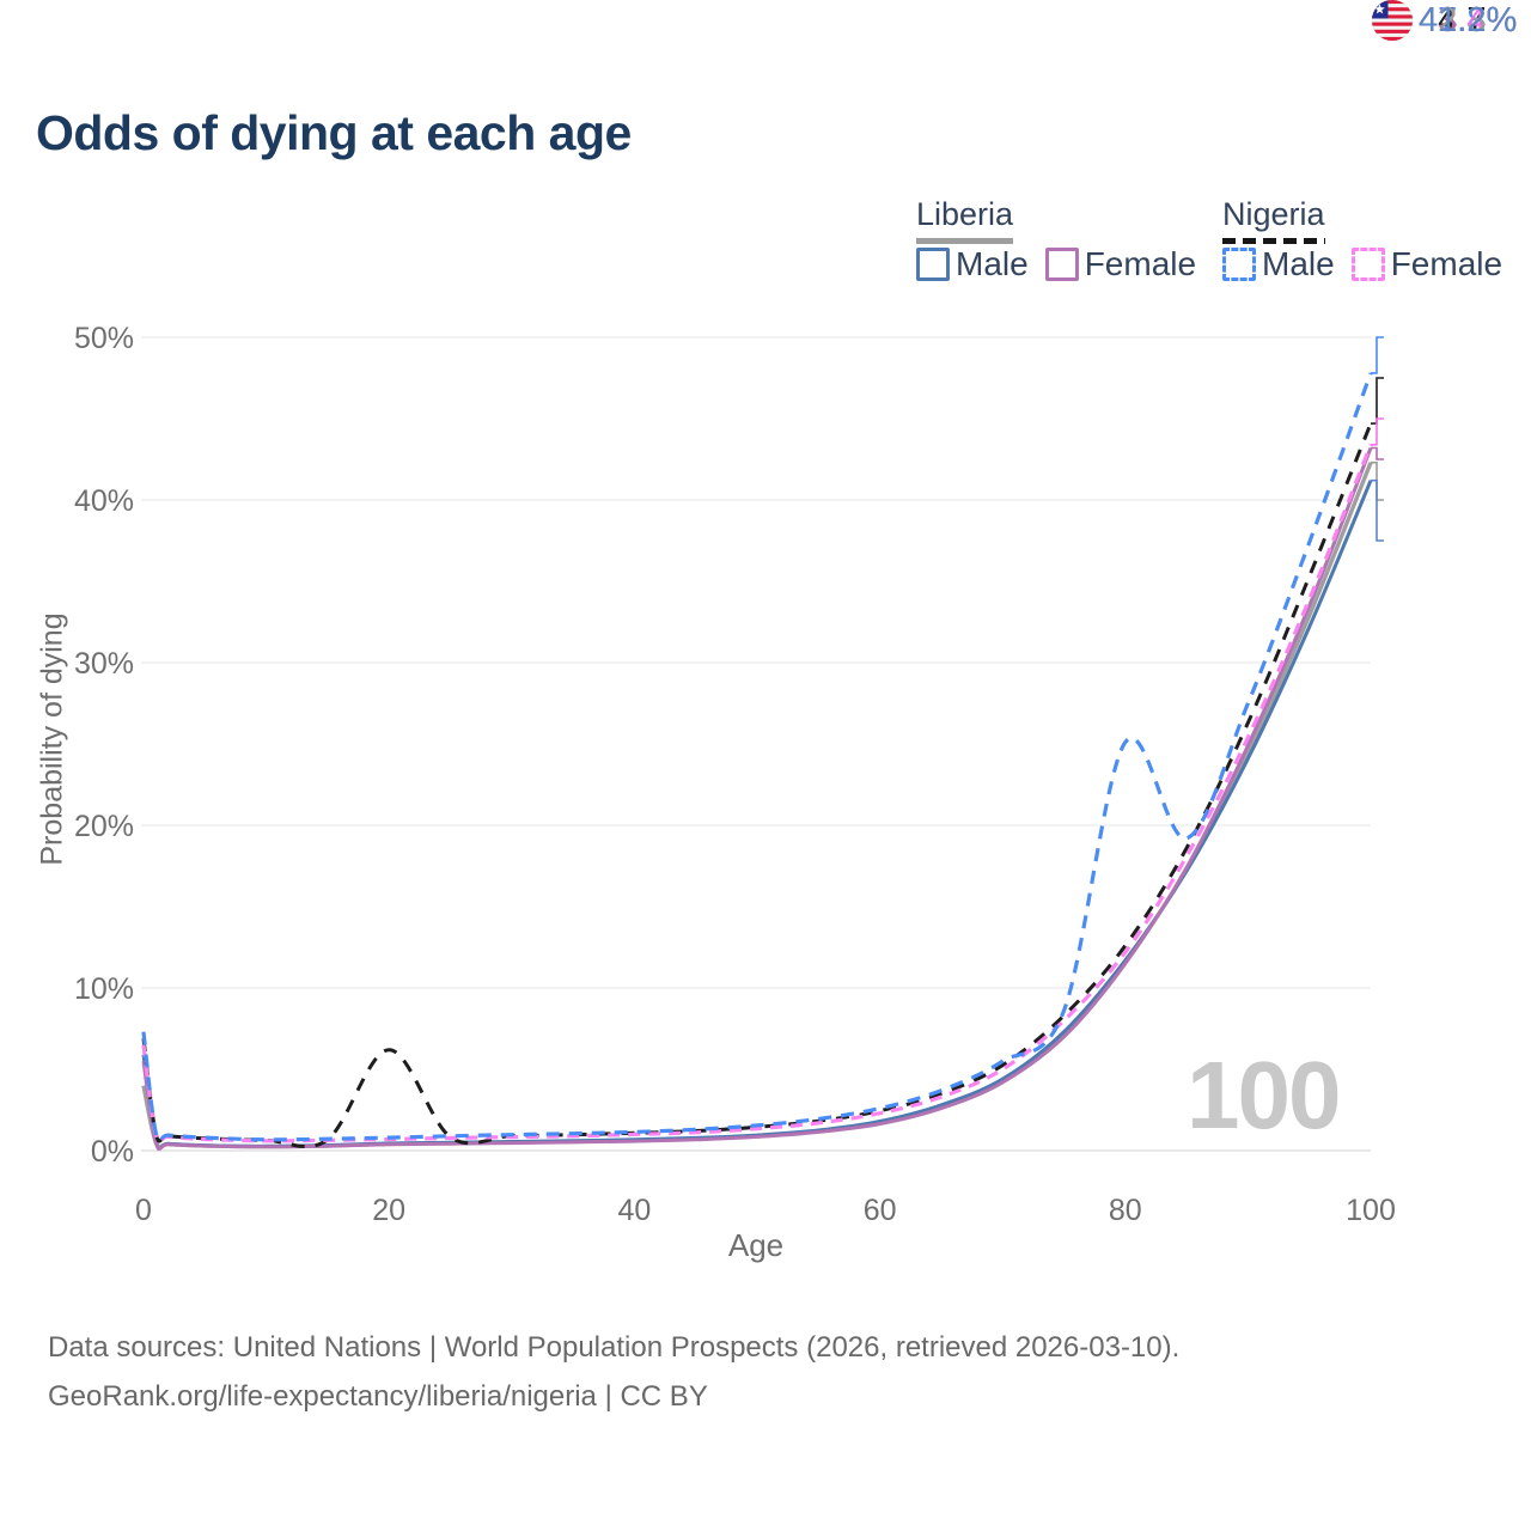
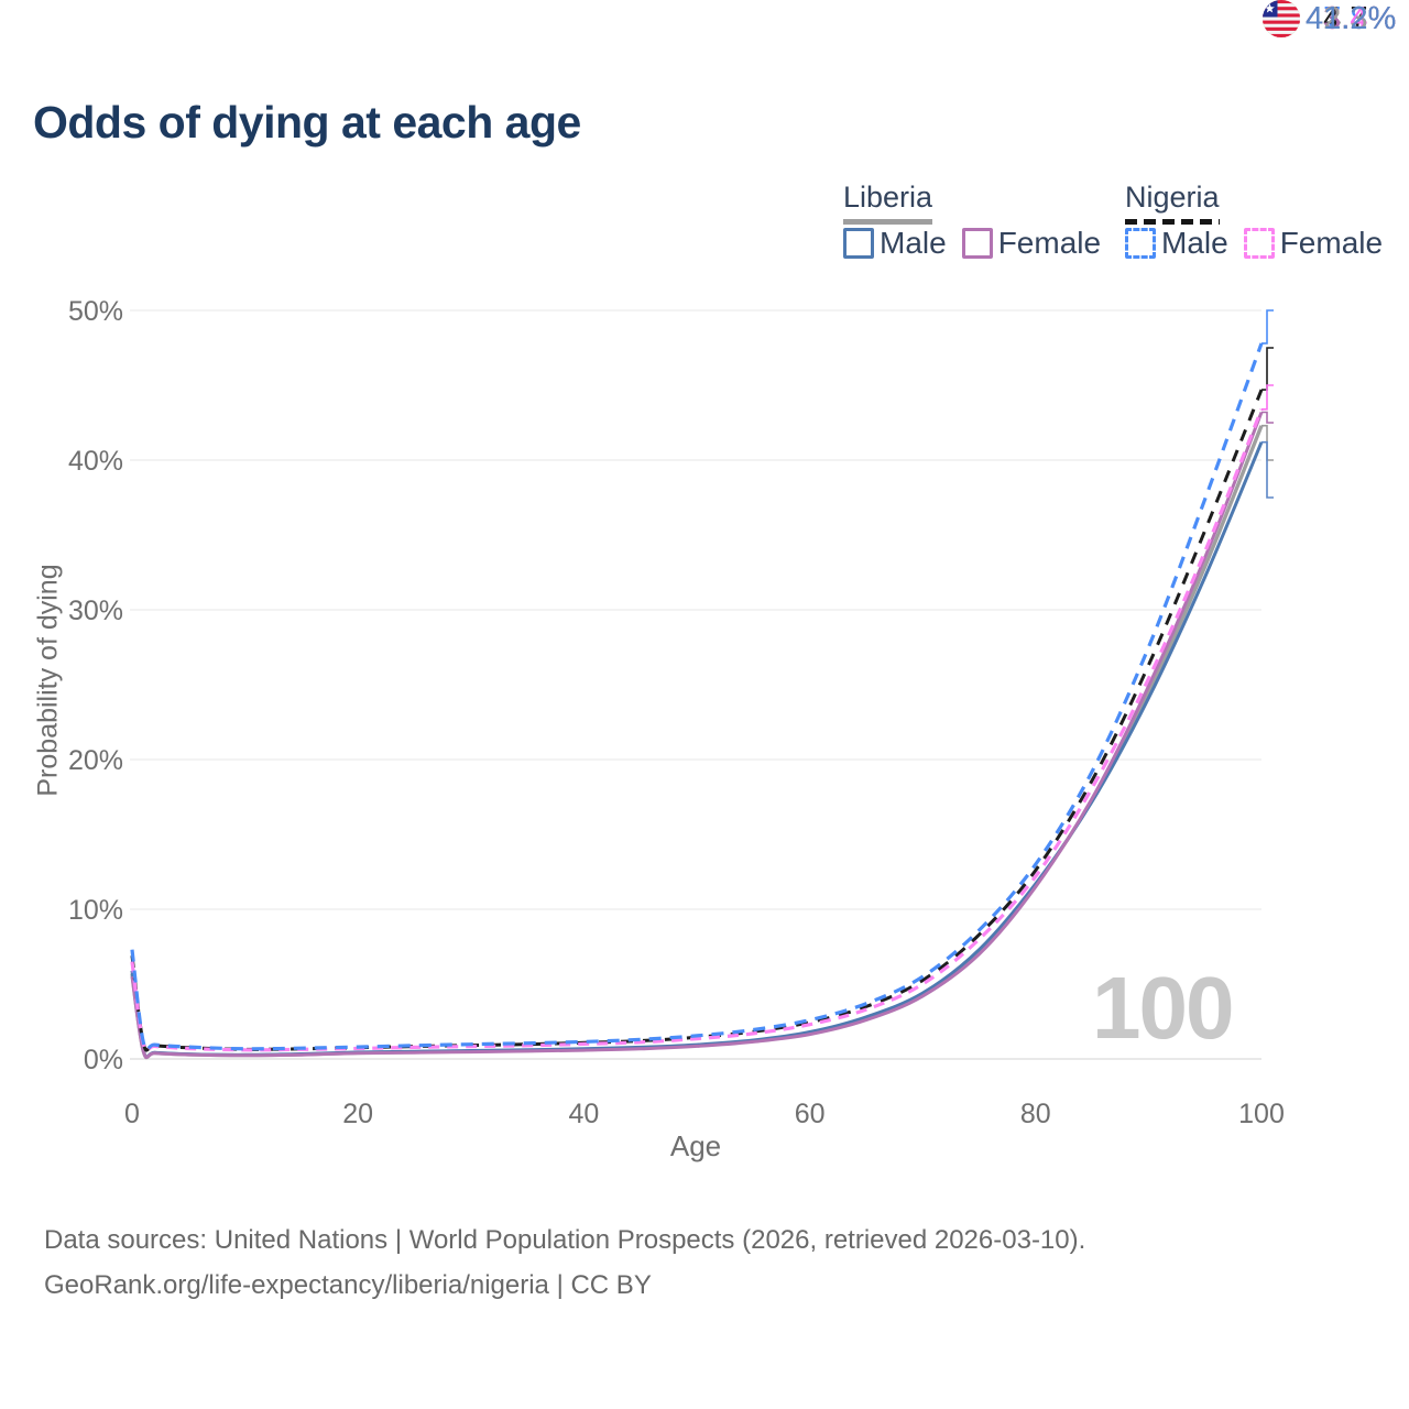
Liberia/0: 4.0% -> 5.7%
Nigeria/20: 6.2% -> 0.8%
Nigeria Male/80: 25.1% -> 13.0%
